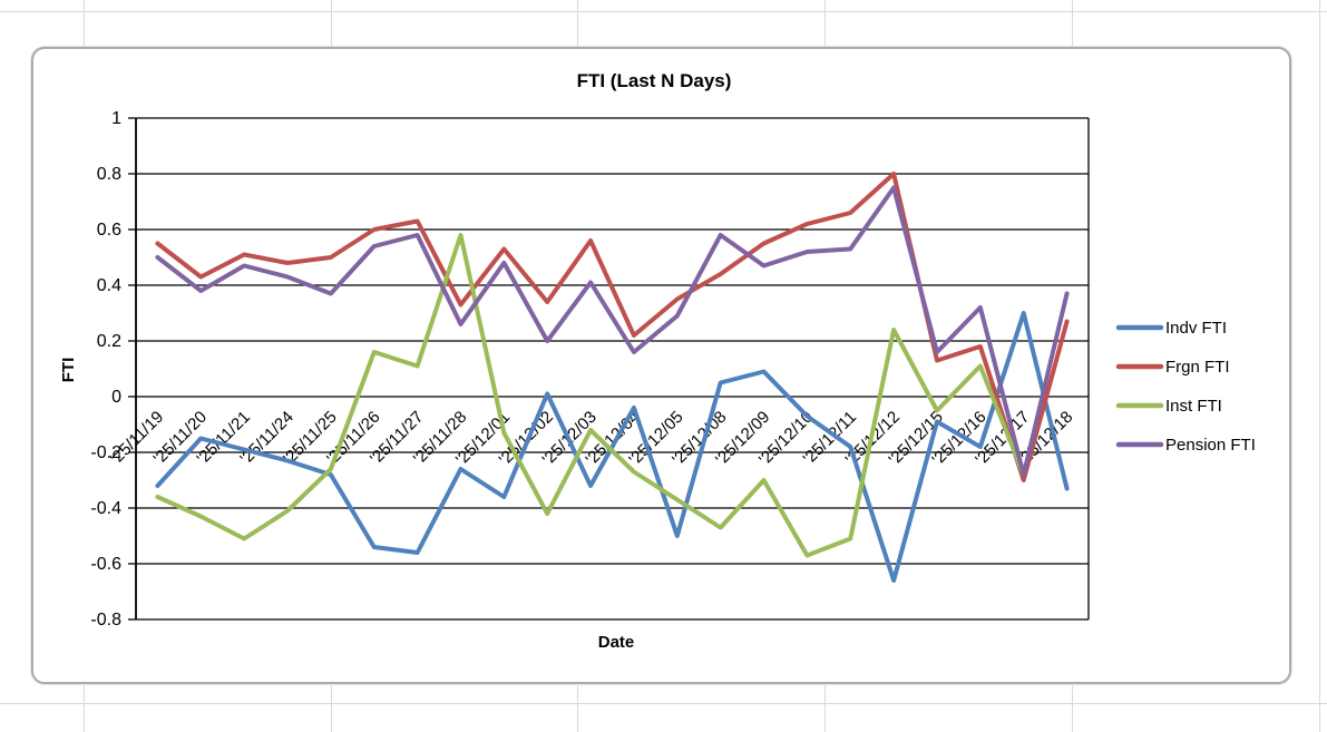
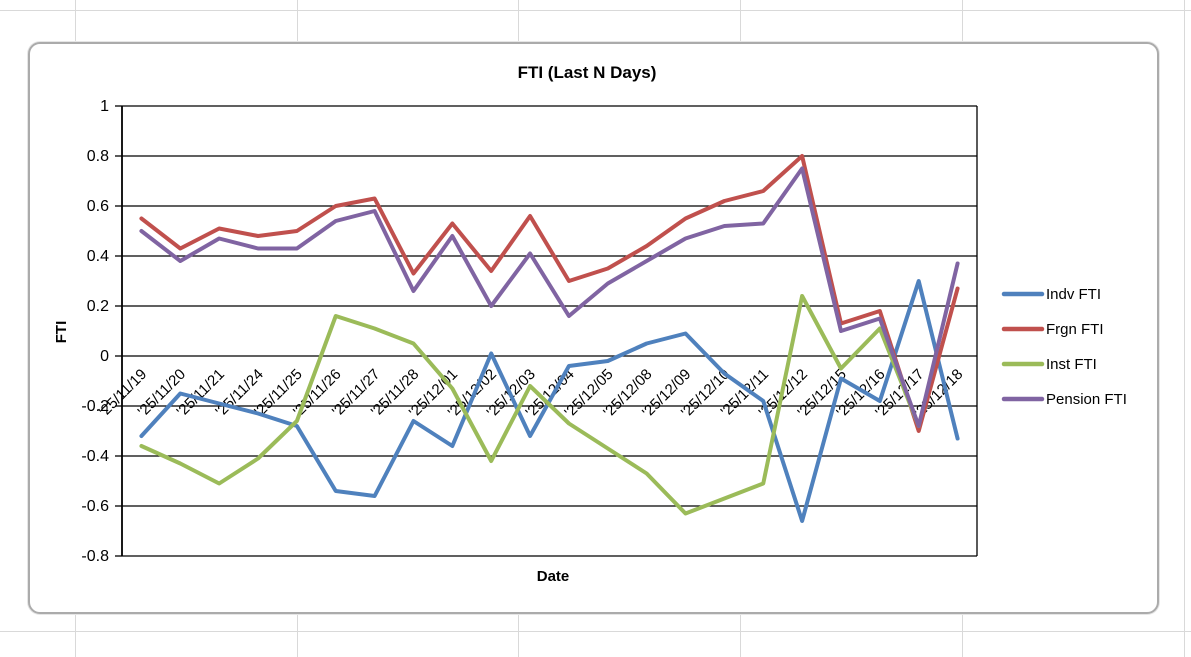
Pension FTI/'25/11/25: 0.37 -> 0.43
Inst FTI/'25/11/28: 0.58 -> 0.05
Frgn FTI/'25/12/04: 0.22 -> 0.30
Indv FTI/'25/12/05: -0.50 -> -0.02
Pension FTI/'25/12/08: 0.58 -> 0.38
Inst FTI/'25/12/09: -0.30 -> -0.63
Pension FTI/'25/12/15: 0.16 -> 0.10
Pension FTI/'25/12/16: 0.32 -> 0.15
